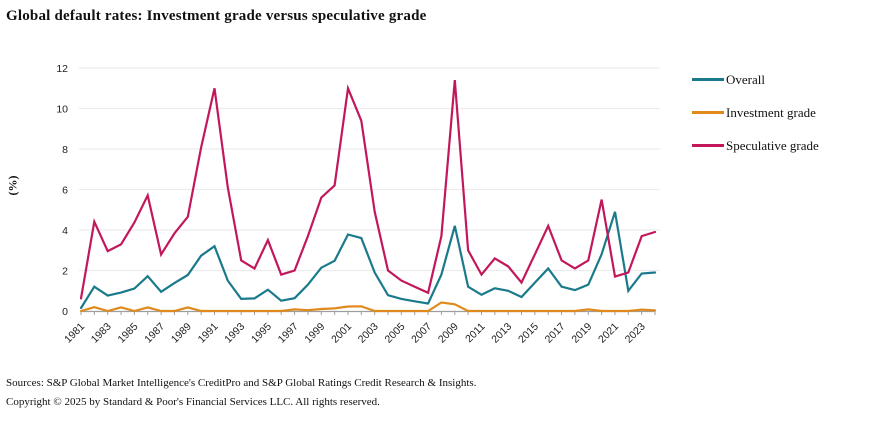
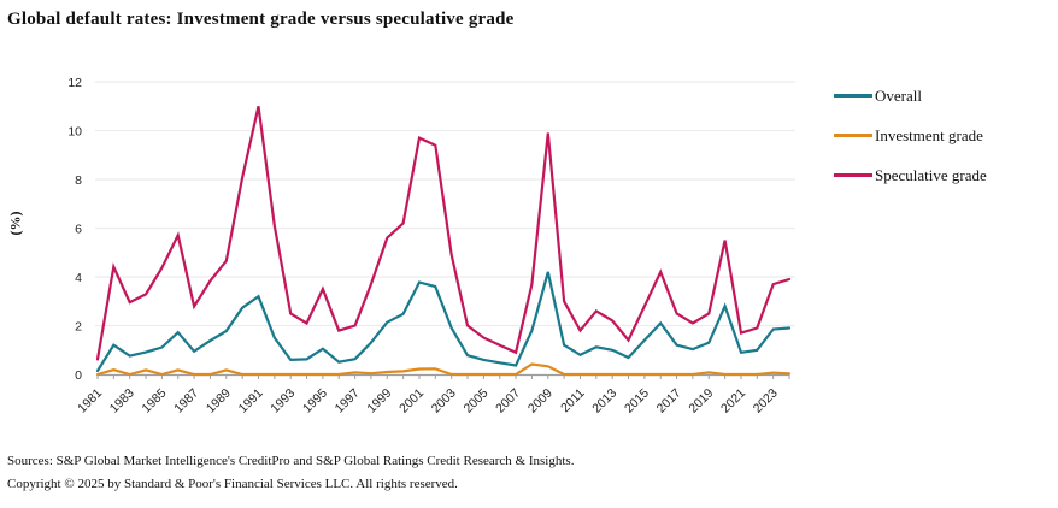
Speculative grade/2001: 11.0 -> 9.7
Speculative grade/2009: 11.4 -> 9.9
Overall/2021: 4.9 -> 0.9
